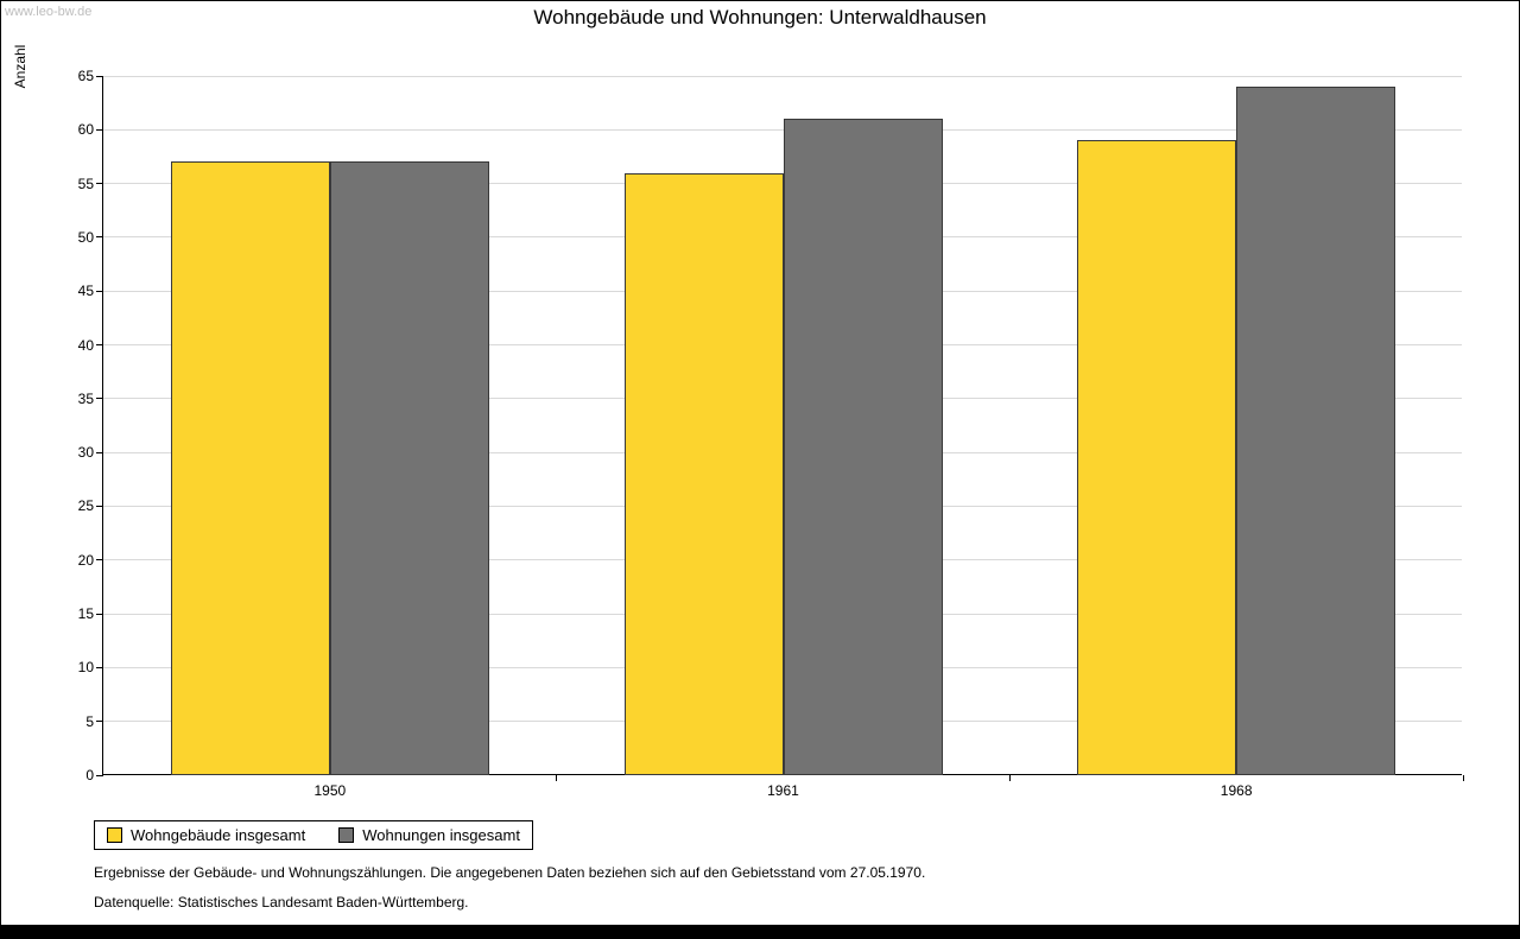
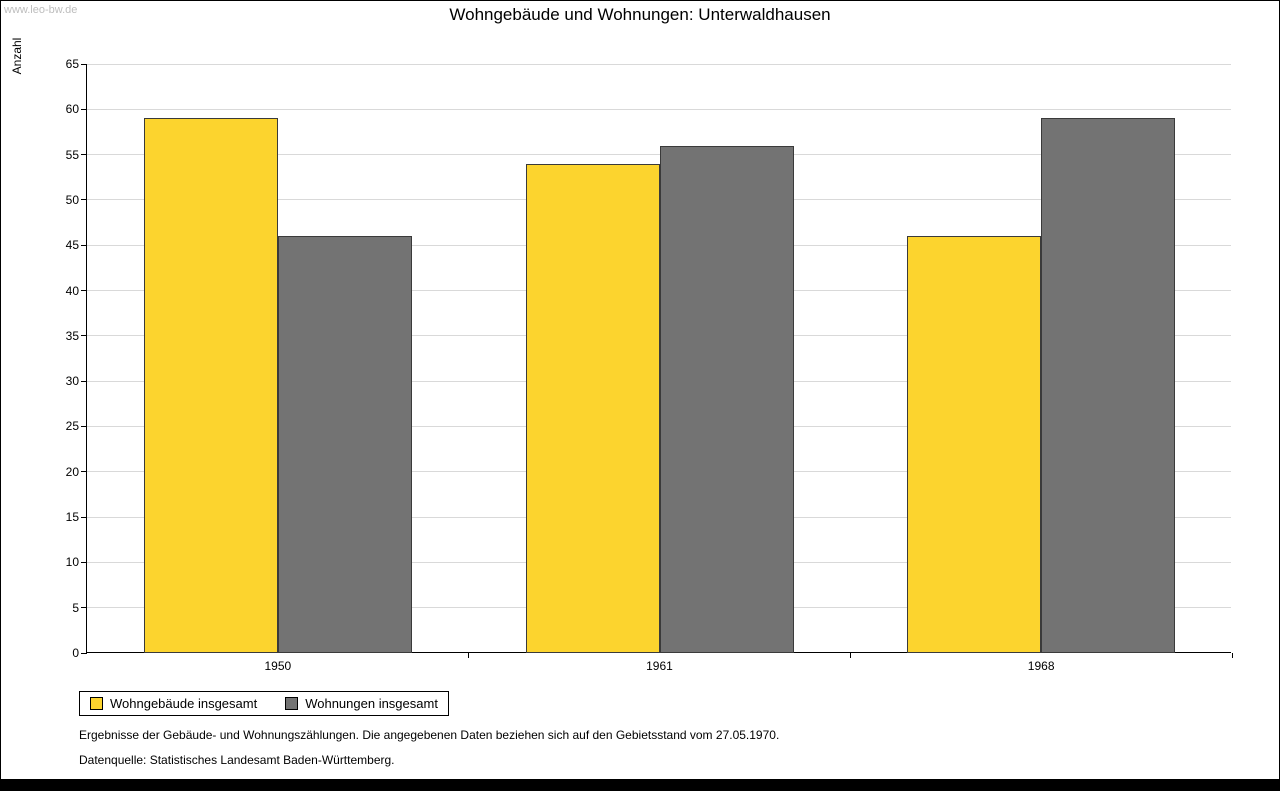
Wohngebäude insgesamt/1950: 57 -> 59
Wohnungen insgesamt/1950: 57 -> 46
Wohngebäude insgesamt/1961: 56 -> 54
Wohnungen insgesamt/1961: 61 -> 56
Wohngebäude insgesamt/1968: 59 -> 46
Wohnungen insgesamt/1968: 64 -> 59
